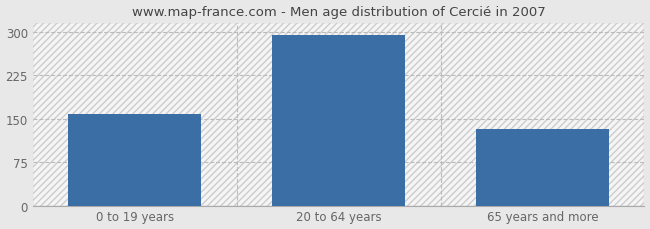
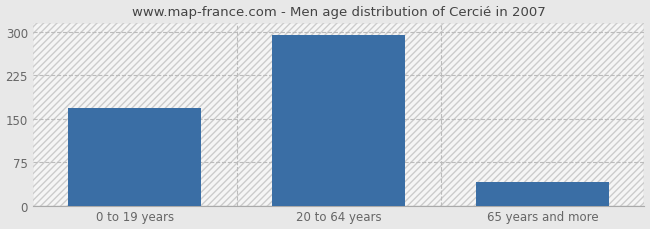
0 to 19 years: 158 -> 168
65 years and more: 132 -> 40
